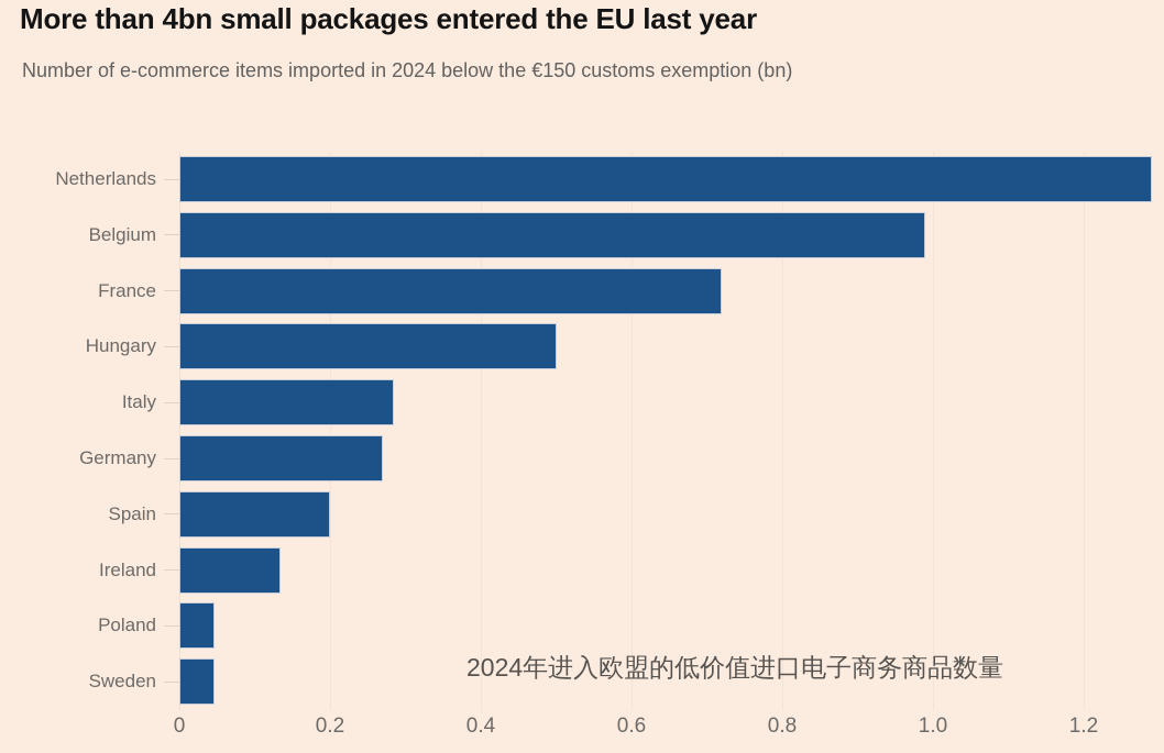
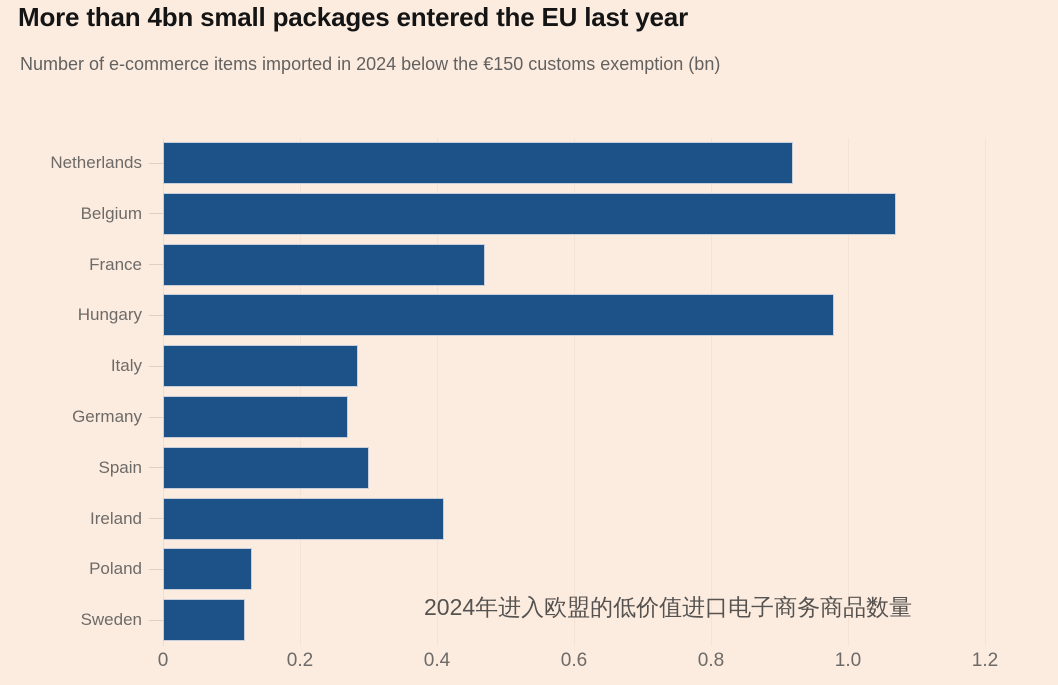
Netherlands: 1.29 -> 0.92
Belgium: 0.99 -> 1.07
France: 0.72 -> 0.47
Hungary: 0.50 -> 0.98
Spain: 0.20 -> 0.30
Ireland: 0.14 -> 0.41
Poland: 0.05 -> 0.13
Sweden: 0.05 -> 0.12
